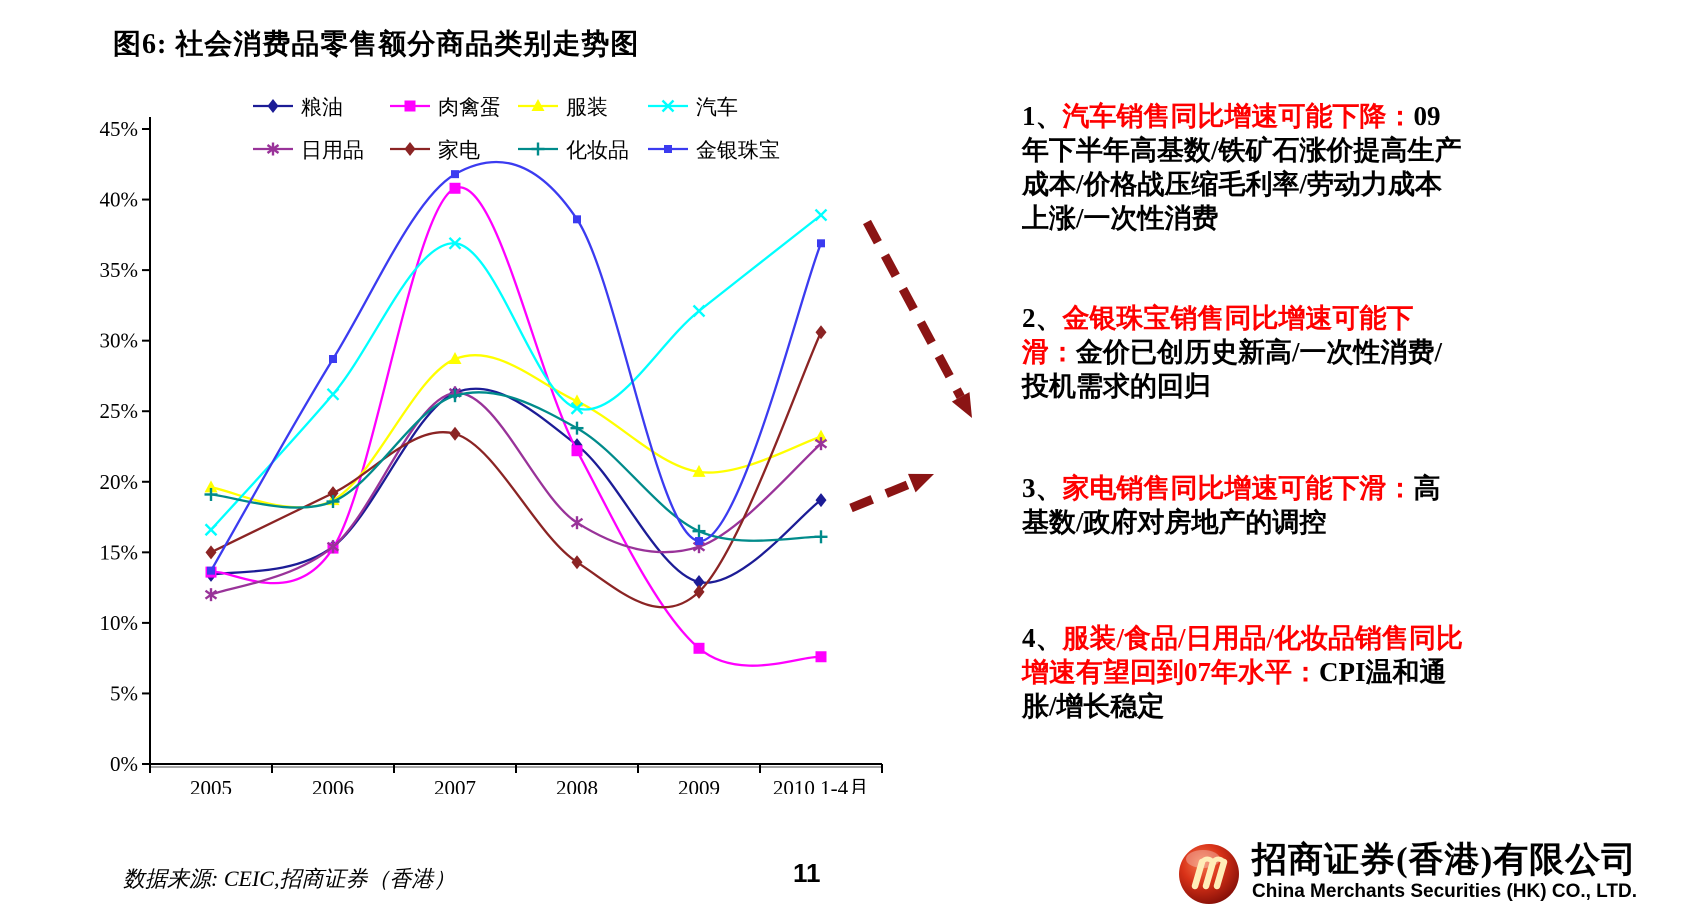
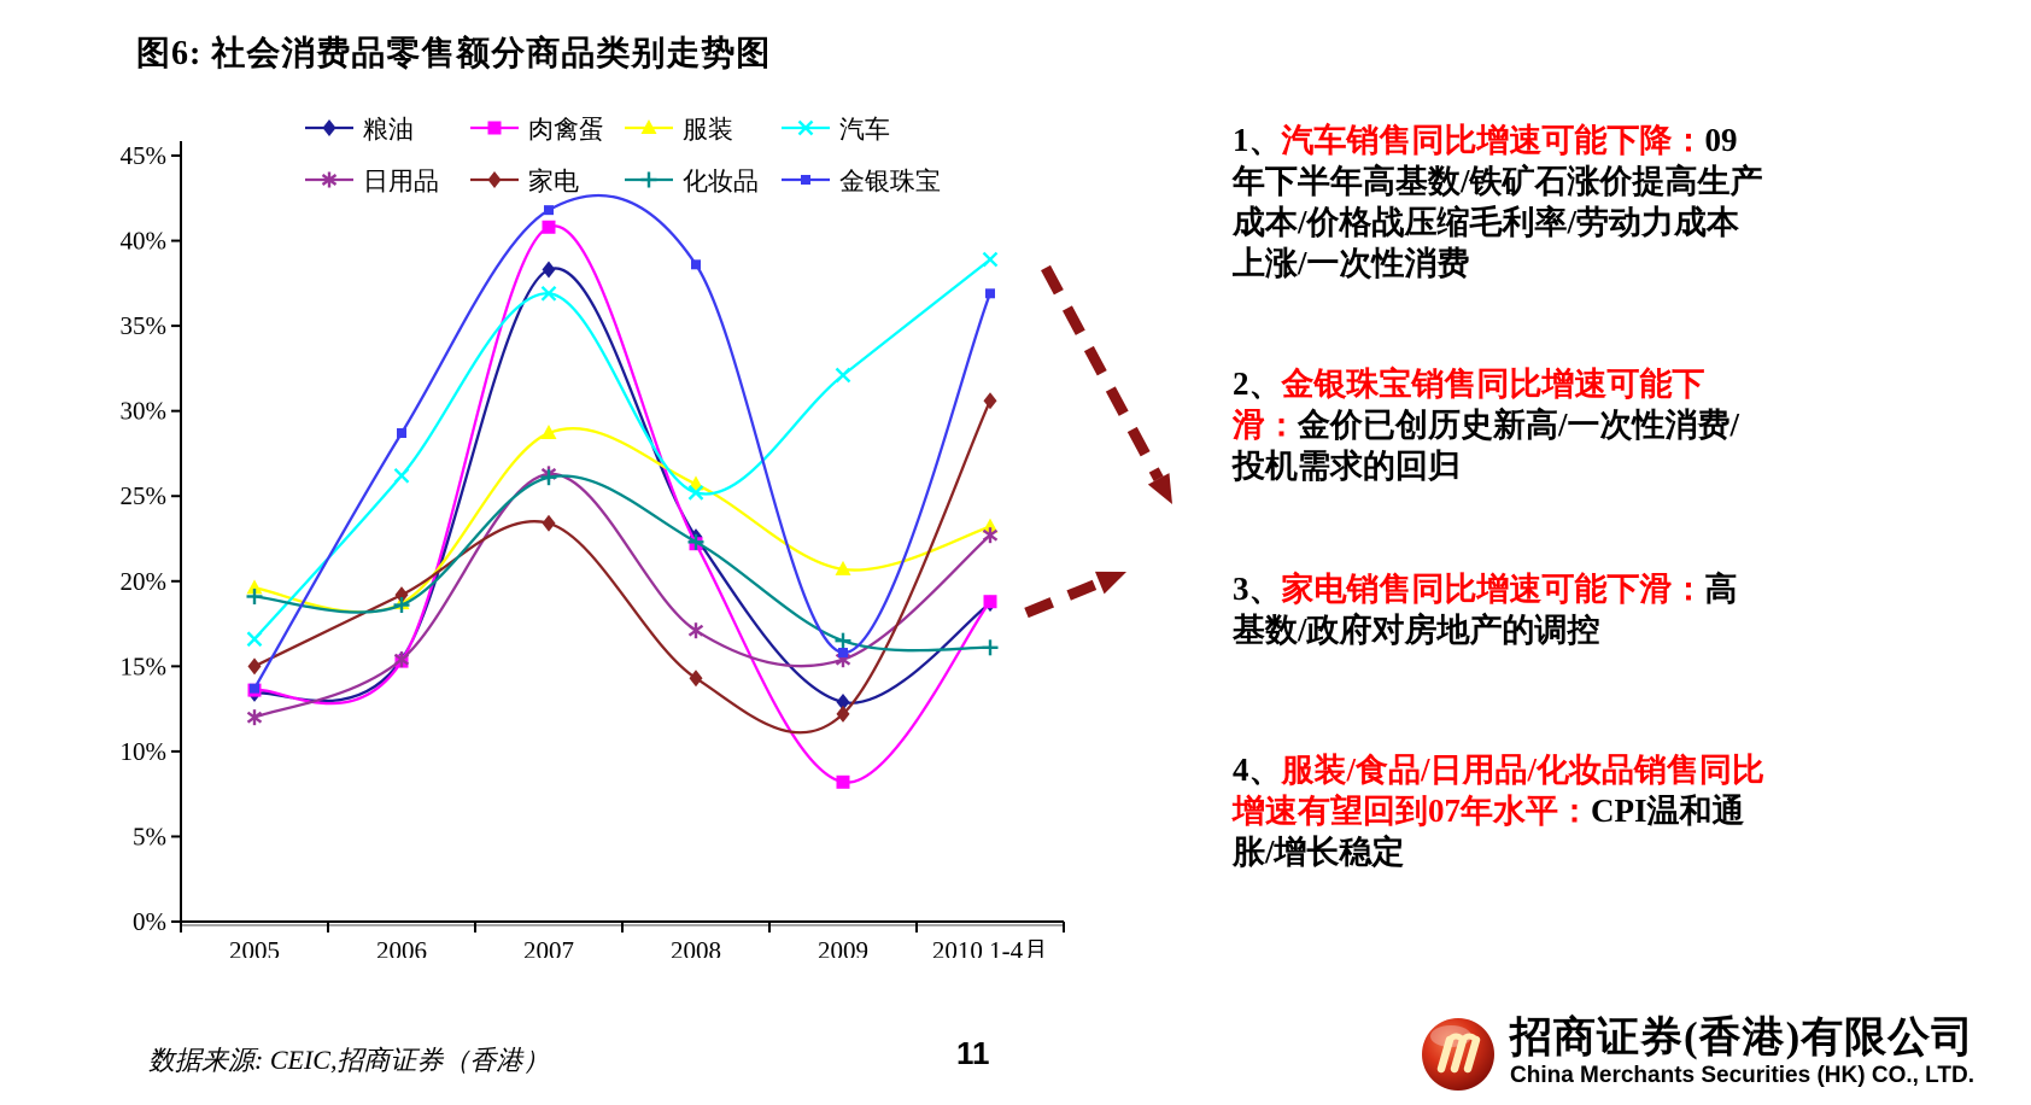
粮油/2007: 26.3% -> 38.3%
化妆品/2008: 23.8% -> 22.3%
肉禽蛋/2010 1-4月: 7.6% -> 18.8%
